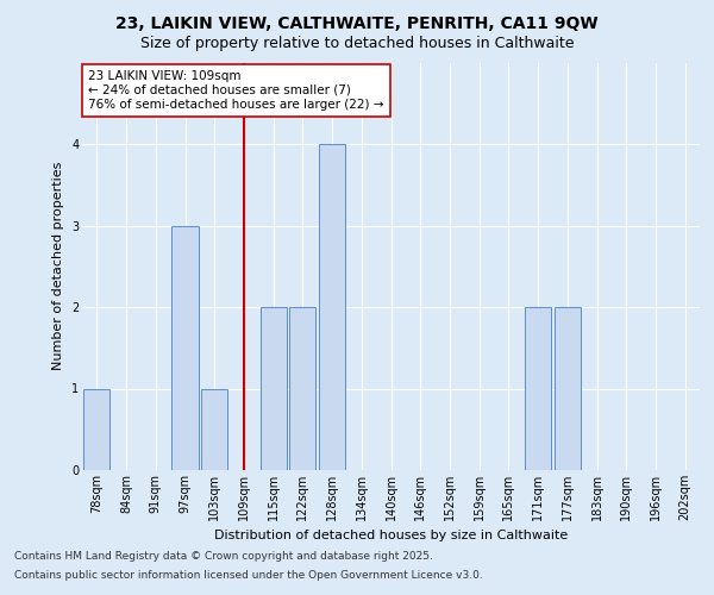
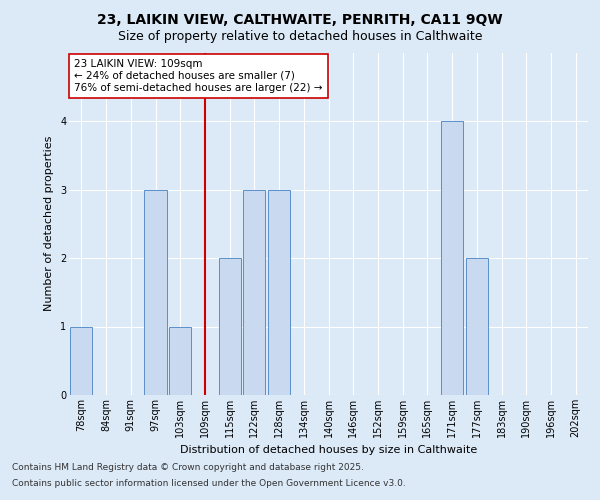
122sqm: 2 -> 3
128sqm: 4 -> 3
171sqm: 2 -> 4
